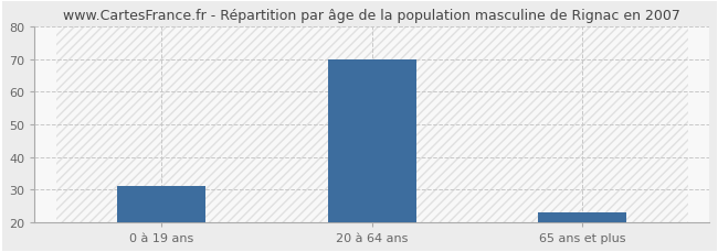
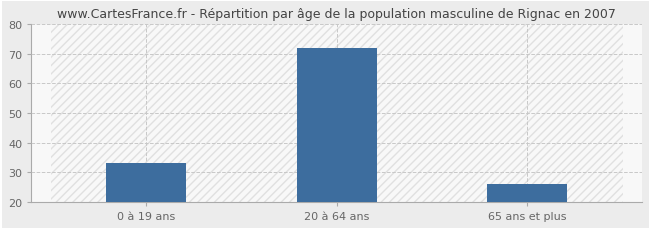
0 à 19 ans: 31 -> 33
20 à 64 ans: 70 -> 72
65 ans et plus: 23 -> 26
